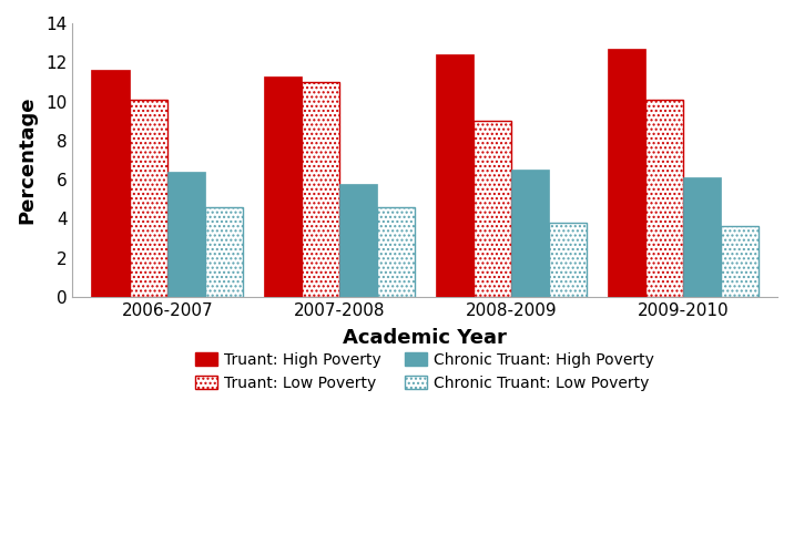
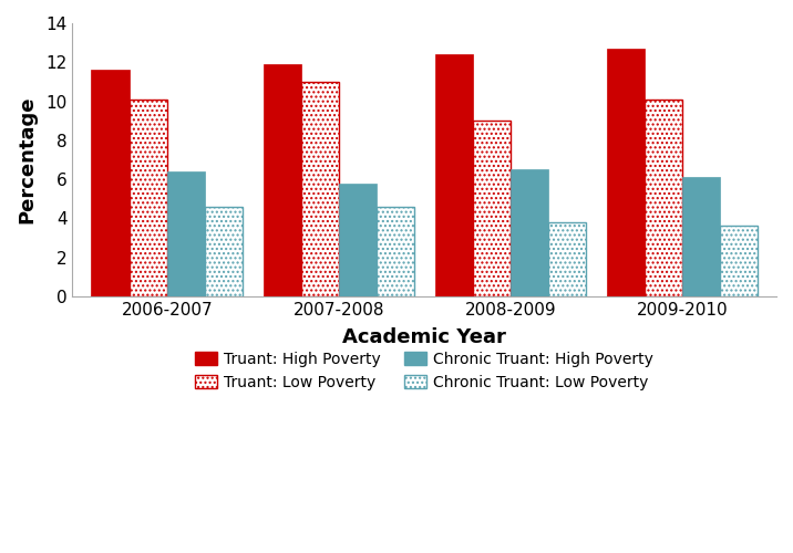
Truant: High Poverty/2007-2008: 11.3 -> 11.9
